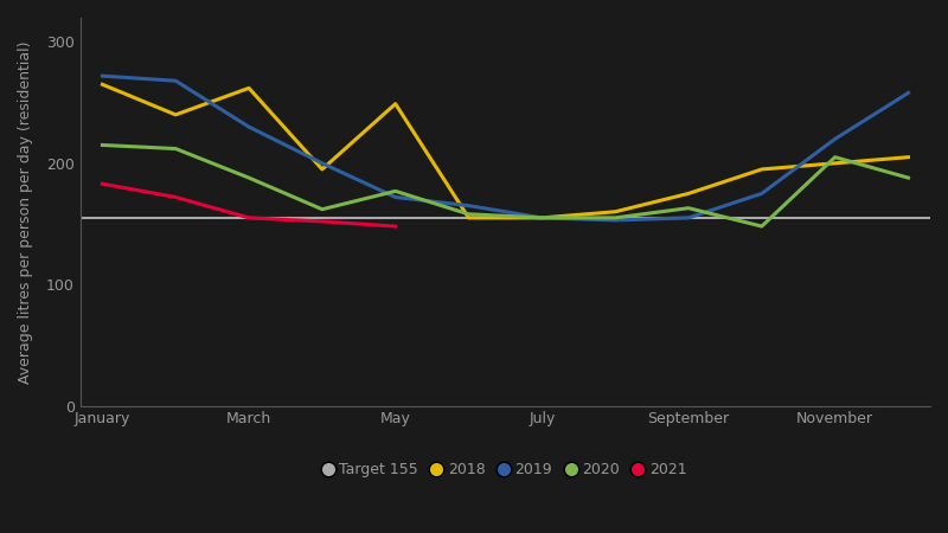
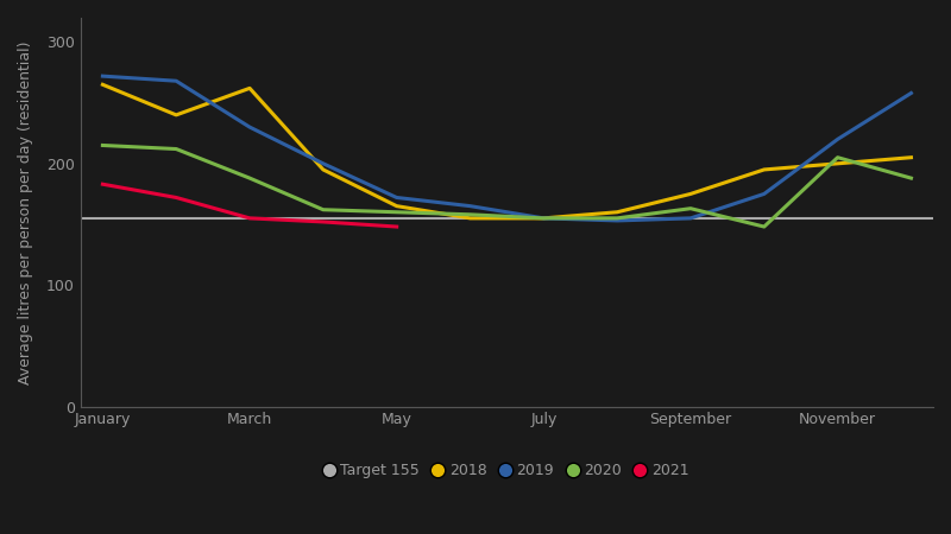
2018/May: 249 -> 165
2020/May: 177 -> 160
